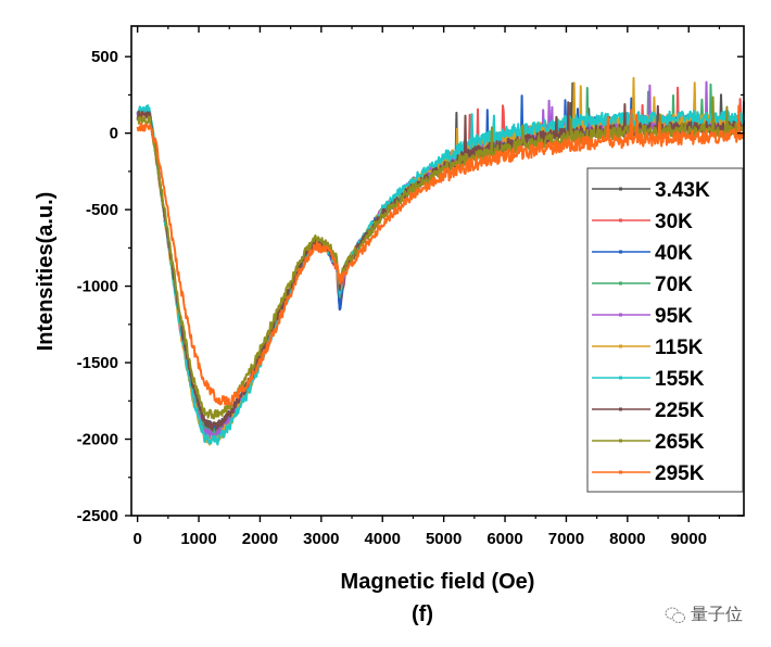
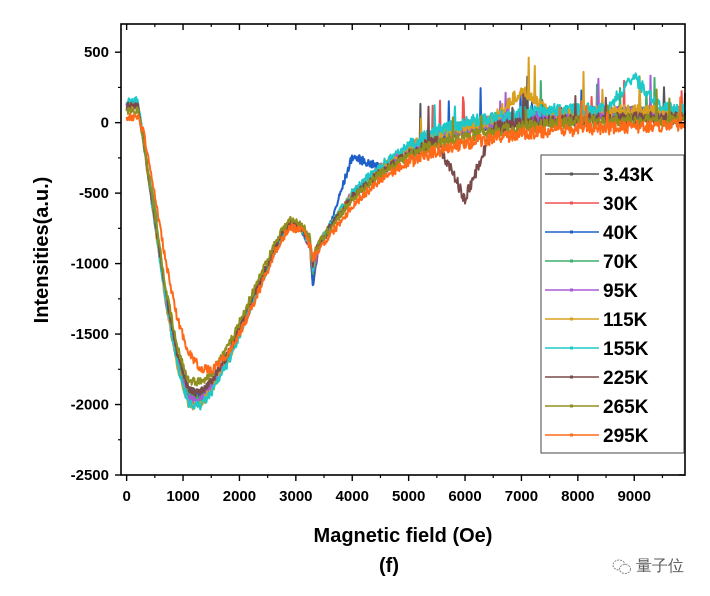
70K/500: -700 -> -600
40K/4000: -510 -> -240
225K/6000: -80 -> -540
115K/7000: 50 -> 230
155K/9000: 100 -> 320
